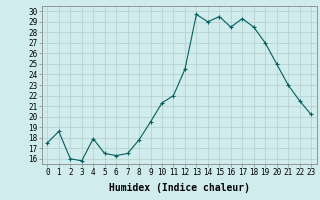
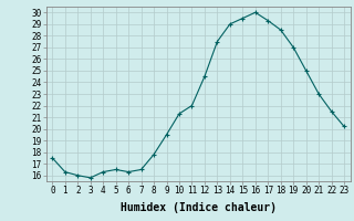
1: 18.6 -> 16.3
4: 17.9 -> 16.3
13: 29.7 -> 27.5
16: 28.5 -> 30.0
